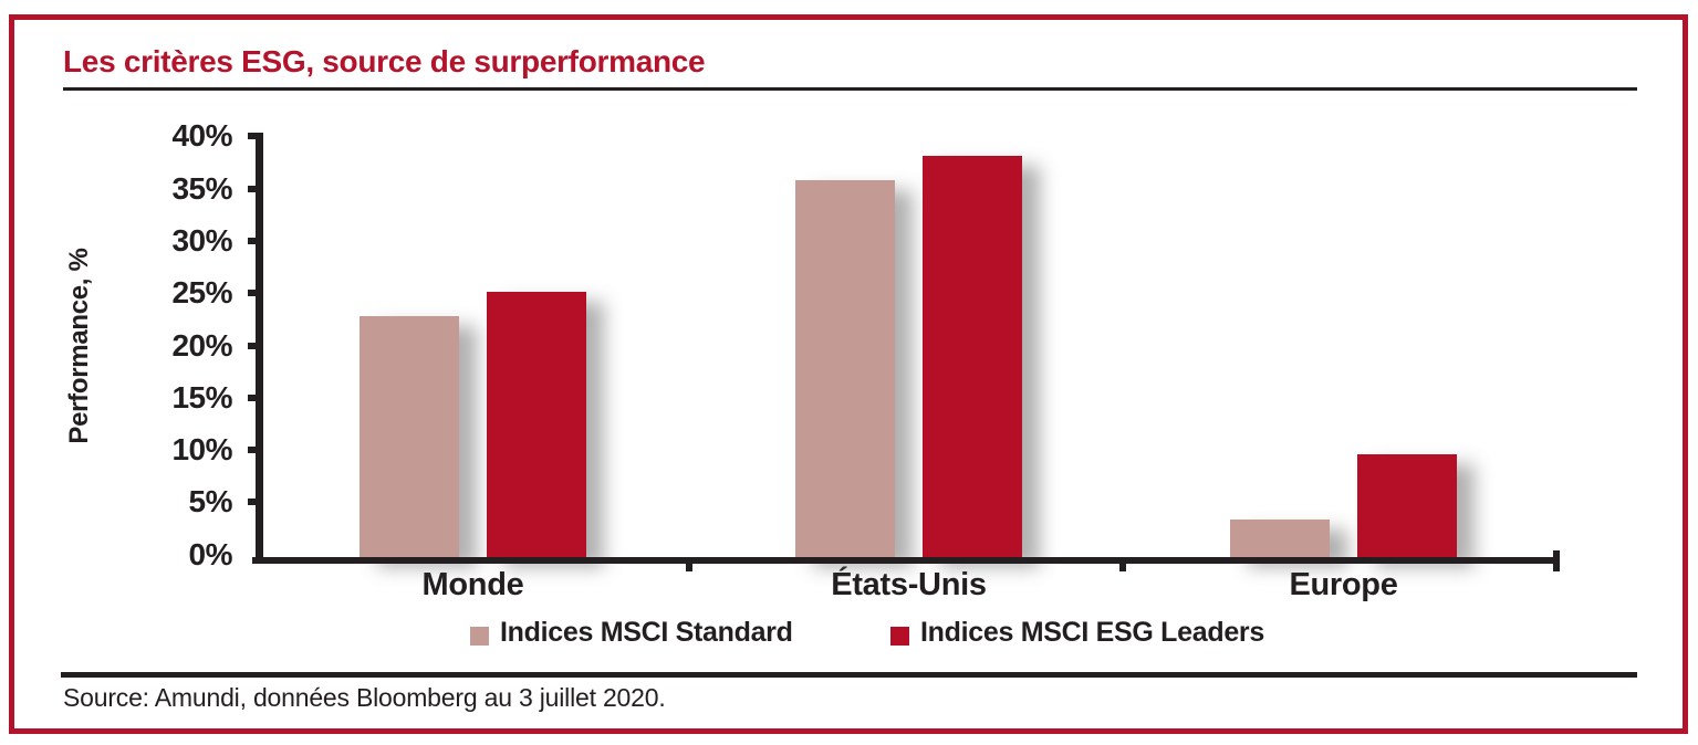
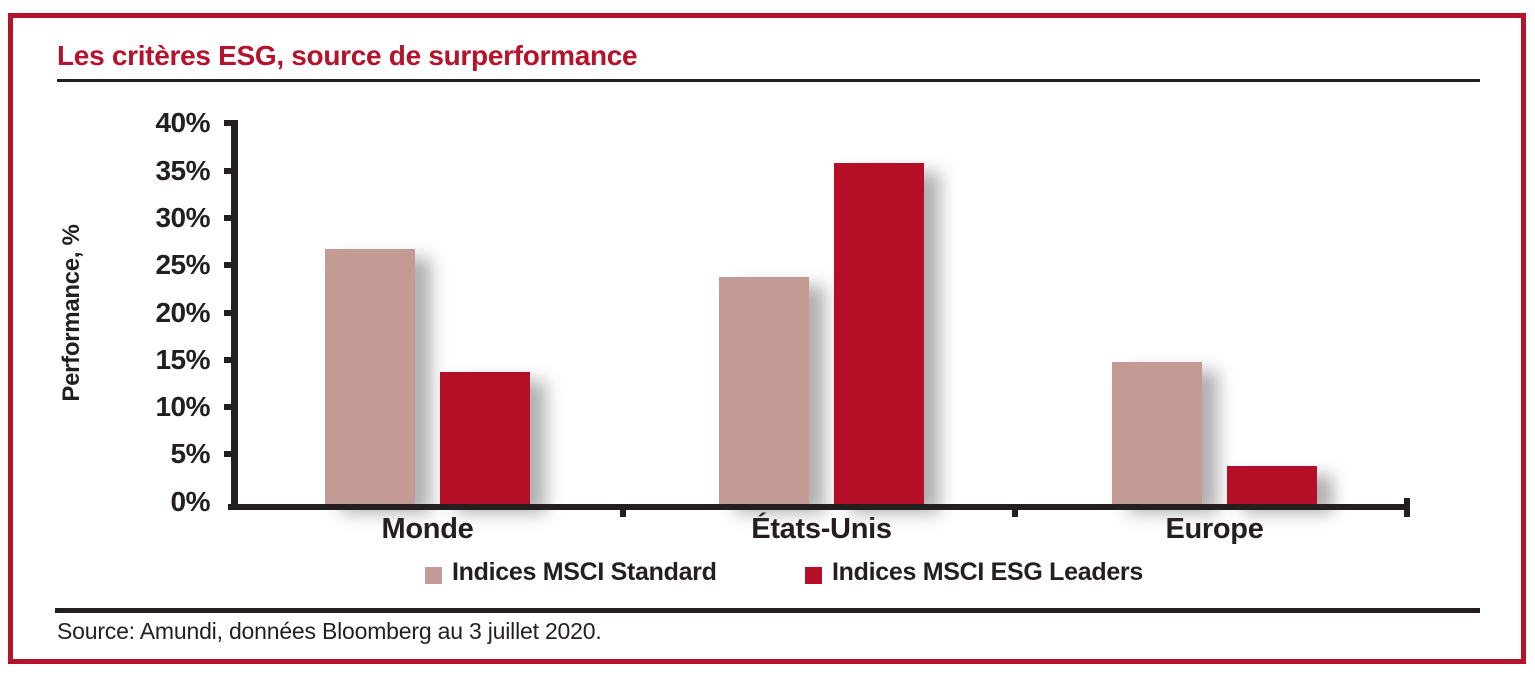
Indices MSCI Standard/Monde: 23% -> 27%
Indices MSCI ESG Leaders/Monde: 25% -> 14%
Indices MSCI Standard/États-Unis: 36% -> 24%
Indices MSCI ESG Leaders/États-Unis: 38% -> 36%
Indices MSCI Standard/Europe: 4% -> 15%
Indices MSCI ESG Leaders/Europe: 10% -> 4%
